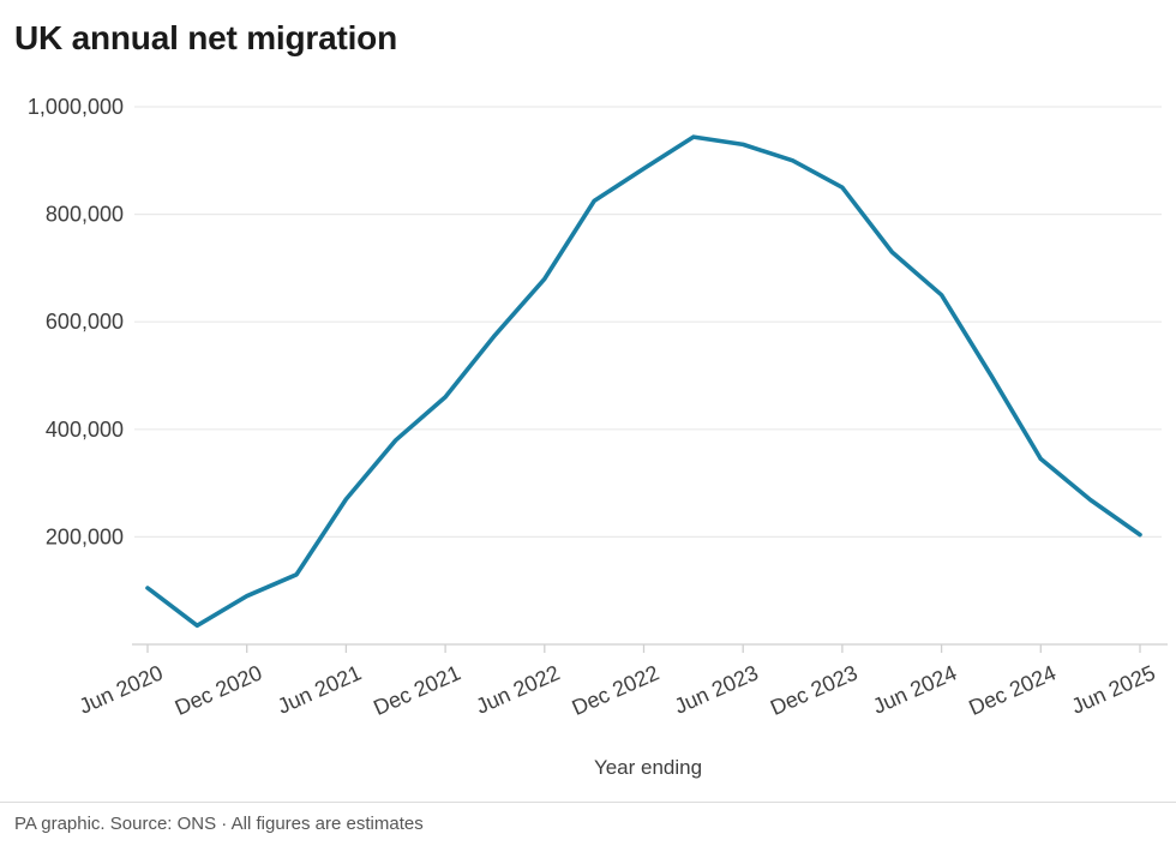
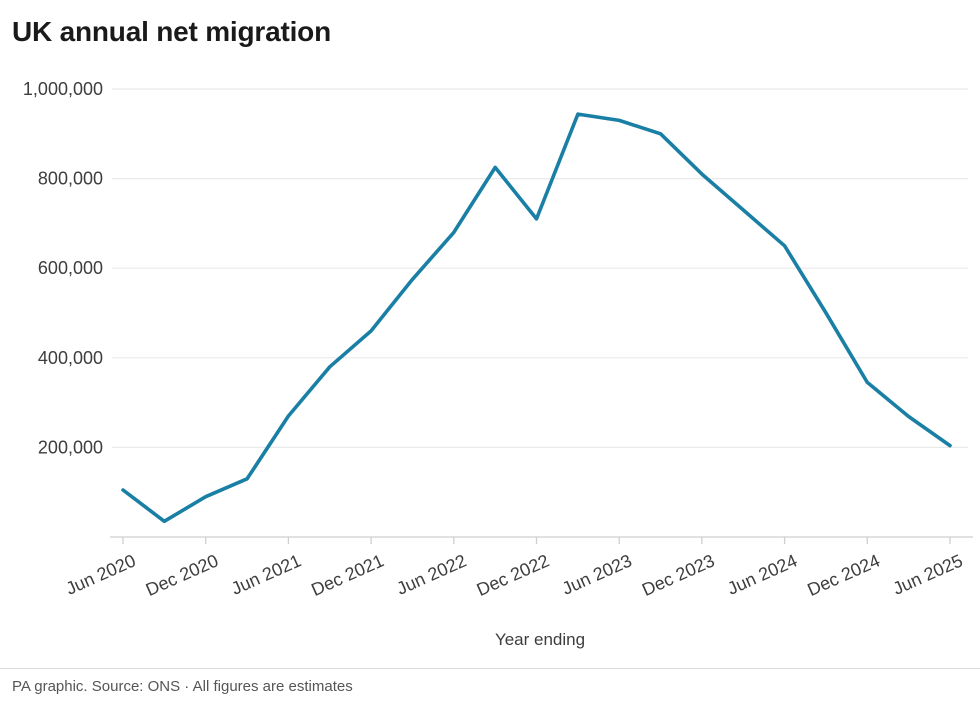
Dec 2022: 880000 -> 710000
Dec 2023: 850000 -> 810000
